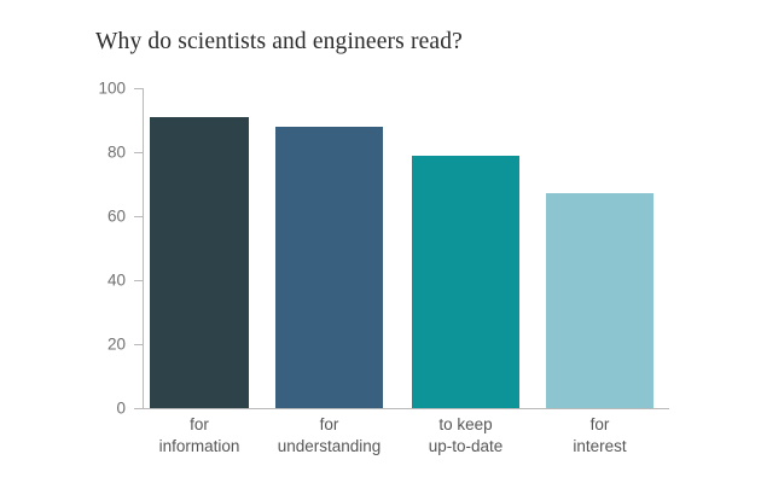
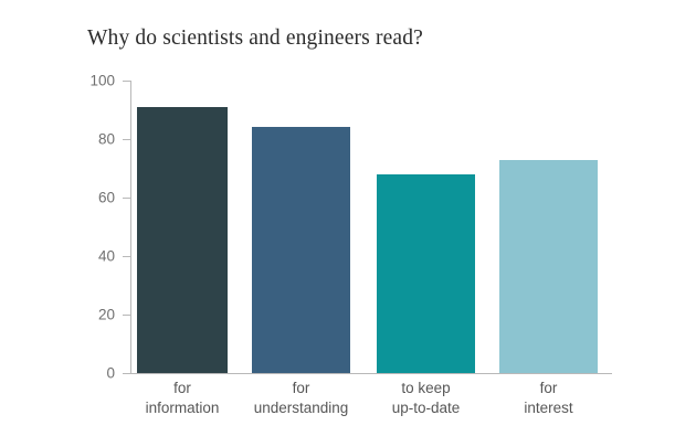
for understanding: 88 -> 84
to keep up-to-date: 79 -> 68
for interest: 67 -> 73
